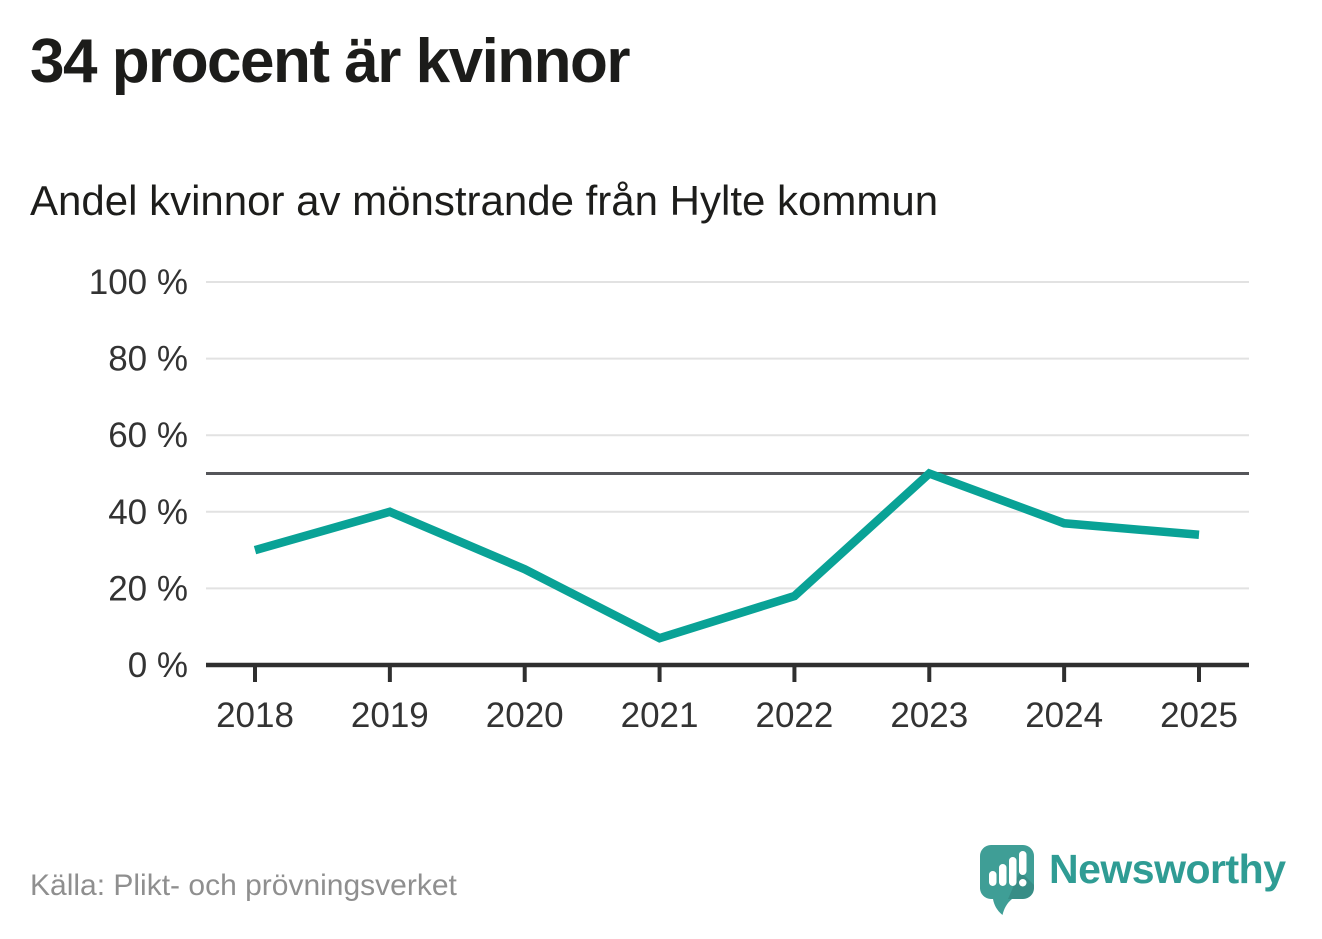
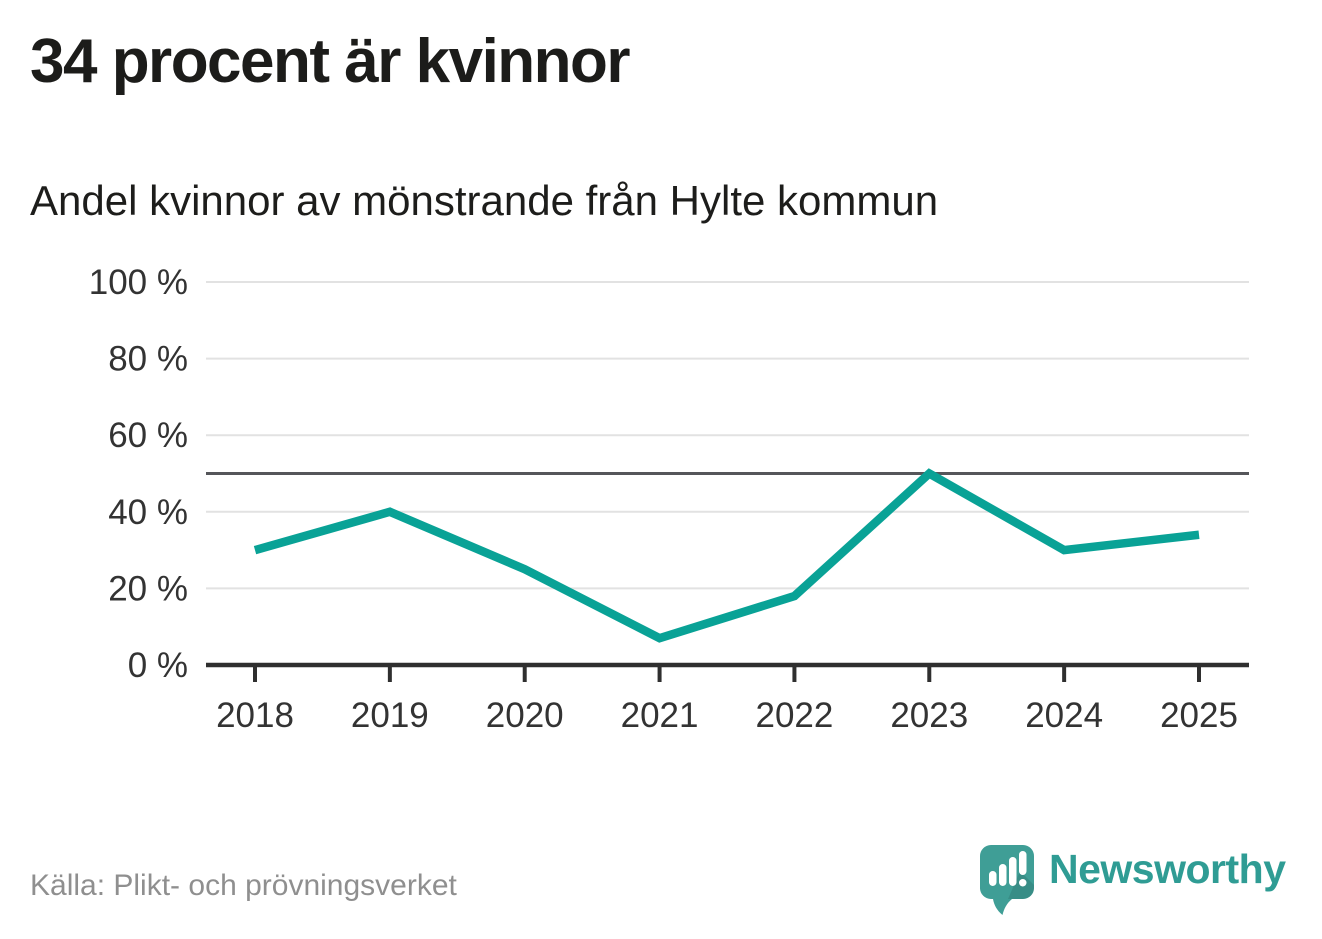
2024: 37% -> 30%
